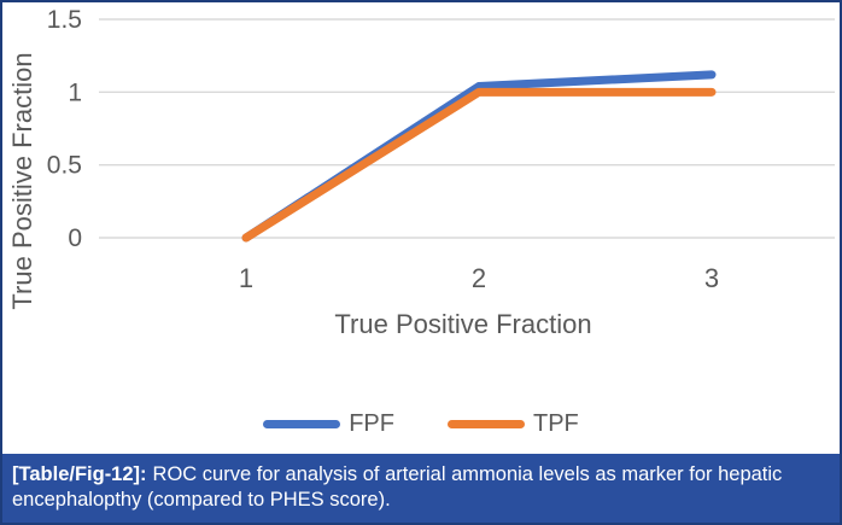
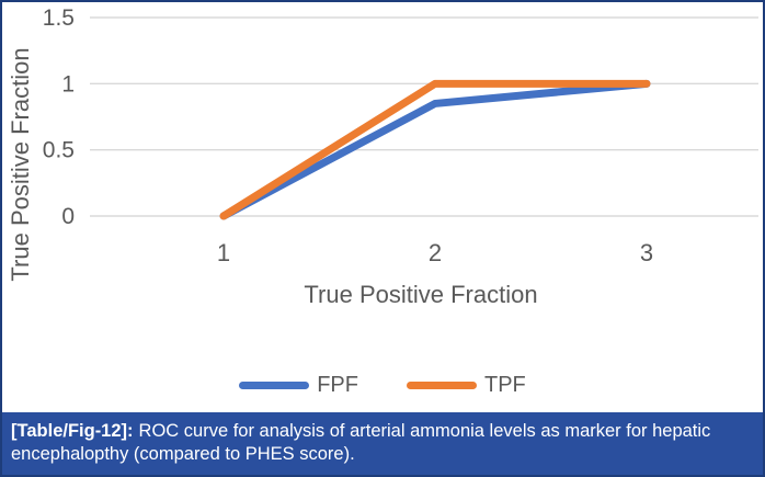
FPF/2: 1.04 -> 0.85
FPF/3: 1.12 -> 1.00
